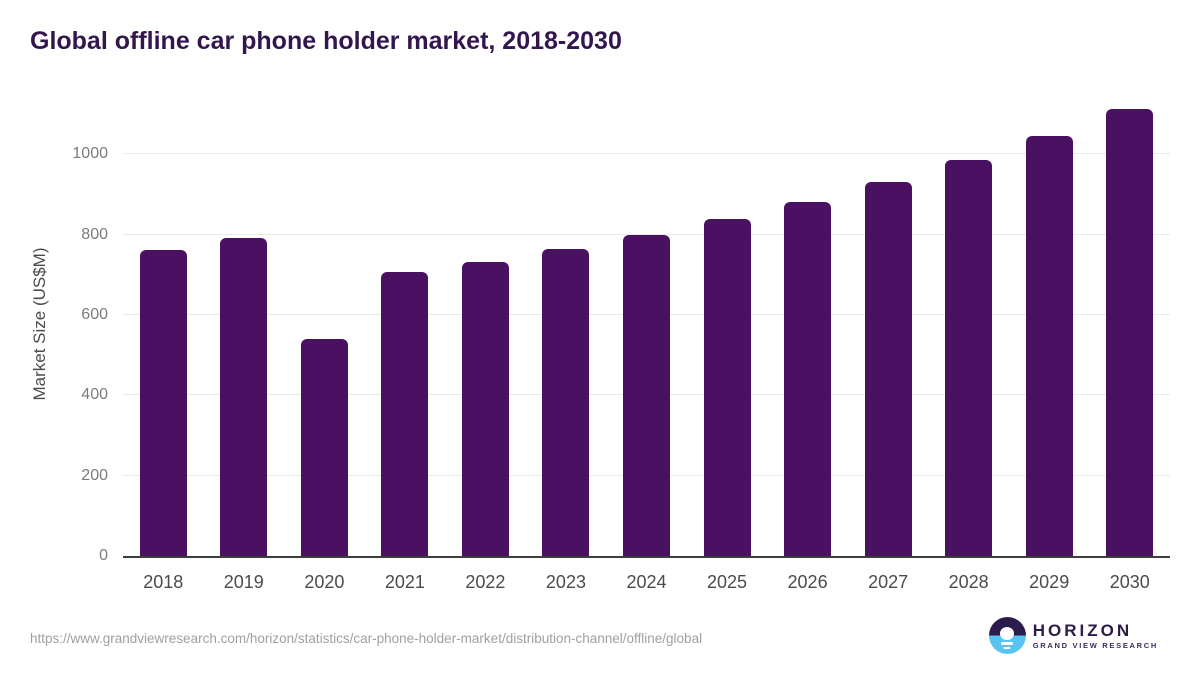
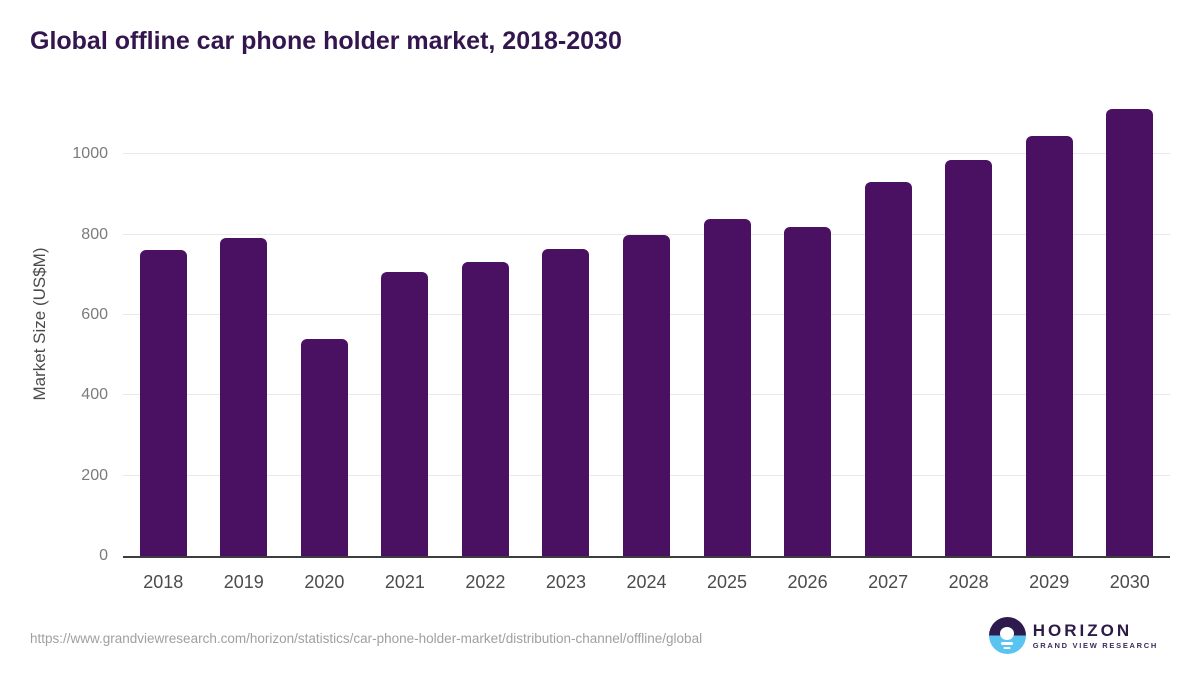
2026: 880 -> 820
